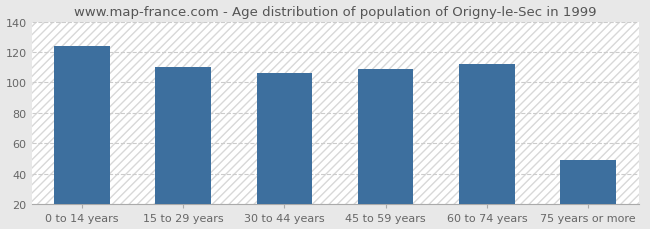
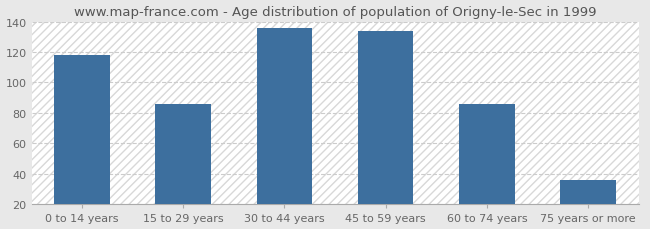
0 to 14 years: 124 -> 118
15 to 29 years: 110 -> 86
30 to 44 years: 106 -> 136
45 to 59 years: 109 -> 134
60 to 74 years: 112 -> 86
75 years or more: 49 -> 36
